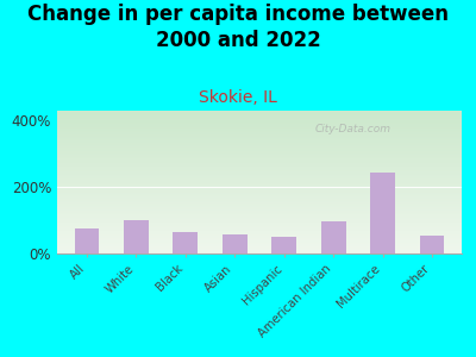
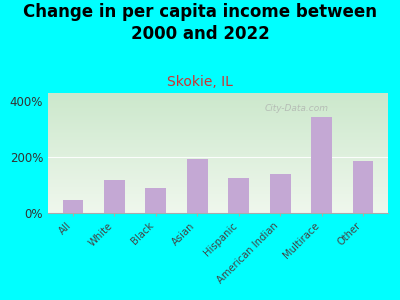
All: 75% -> 45%
White: 100% -> 120%
Black: 65% -> 90%
Asian: 58% -> 195%
Hispanic: 50% -> 125%
American Indian: 95% -> 140%
Multirace: 245% -> 345%
Other: 55% -> 185%
